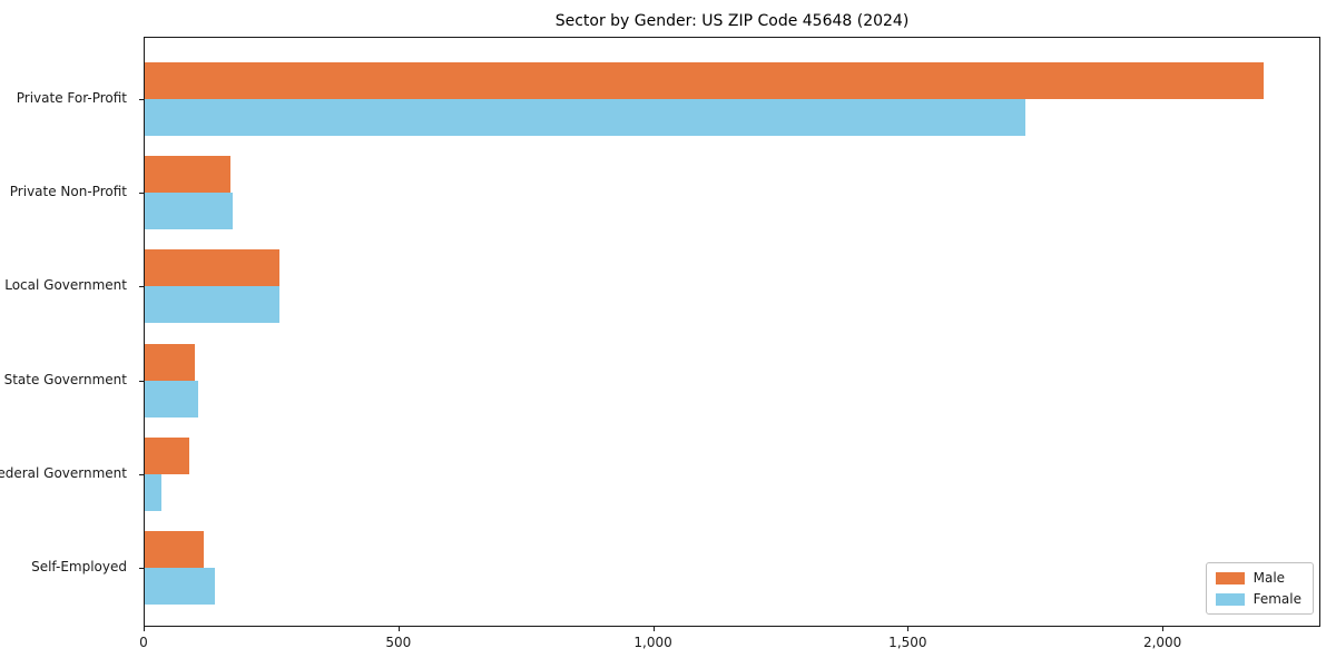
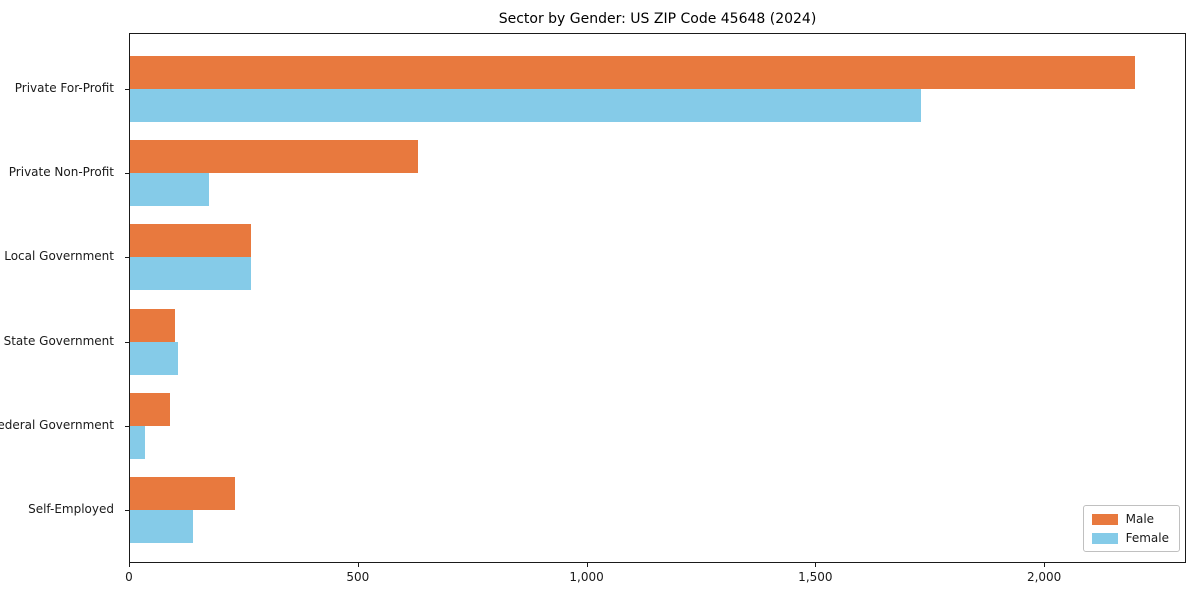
Male/Private Non-Profit: 170 -> 630
Male/Self-Employed: 120 -> 230
